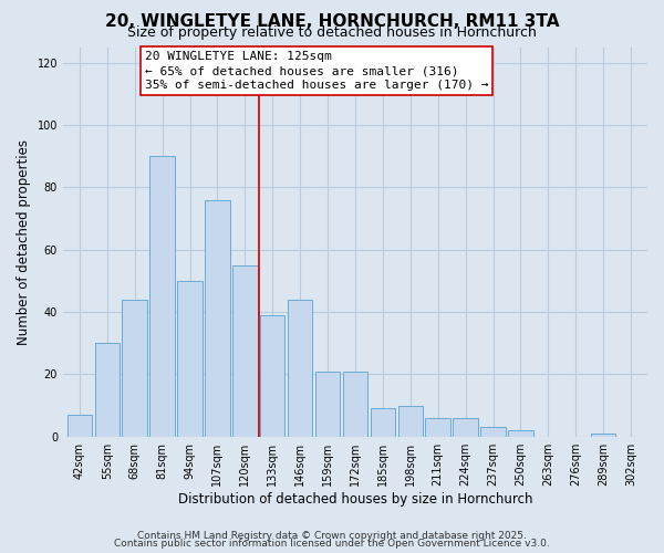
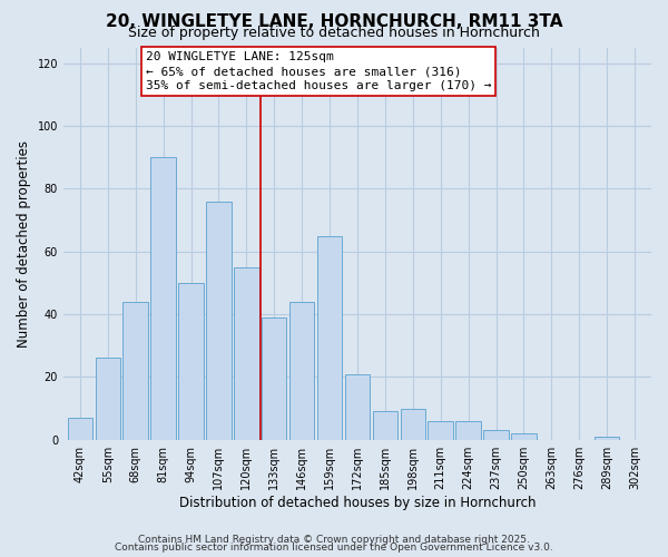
55sqm: 30 -> 26
159sqm: 21 -> 65
